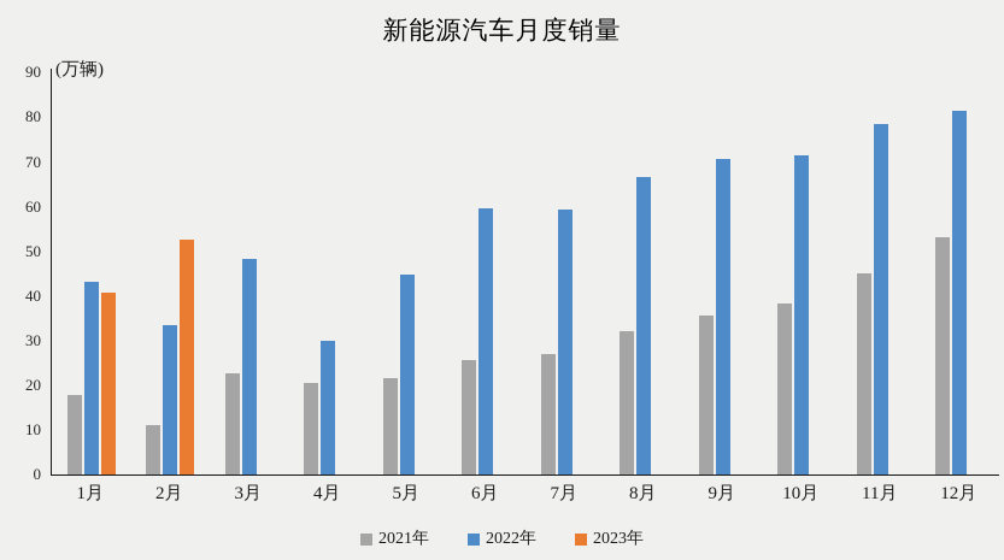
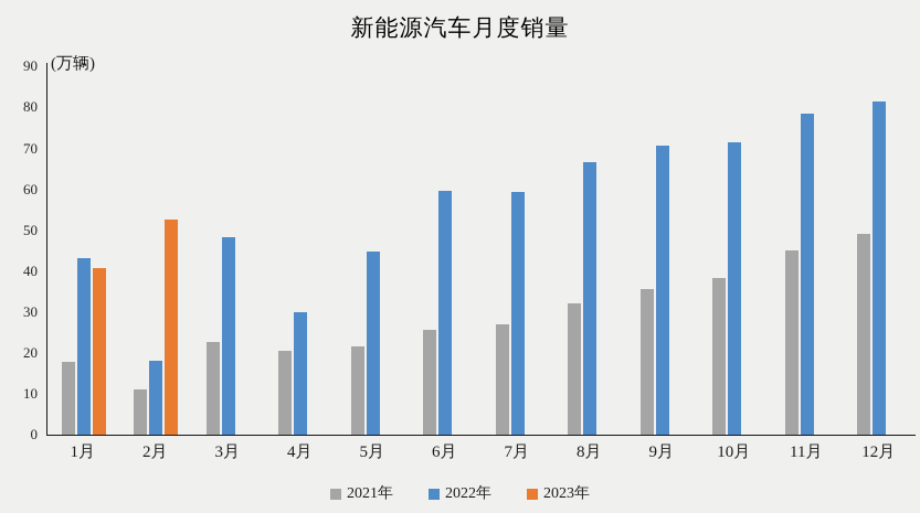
2022年/2月: 33 -> 18
2021年/12月: 53 -> 49
